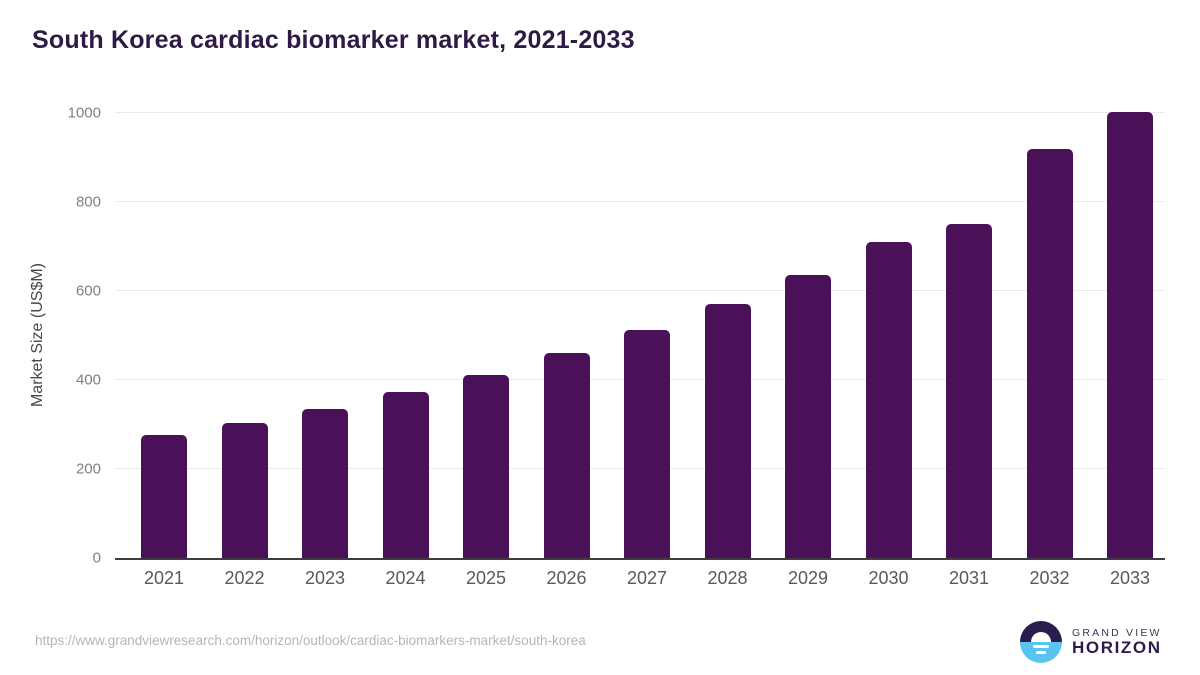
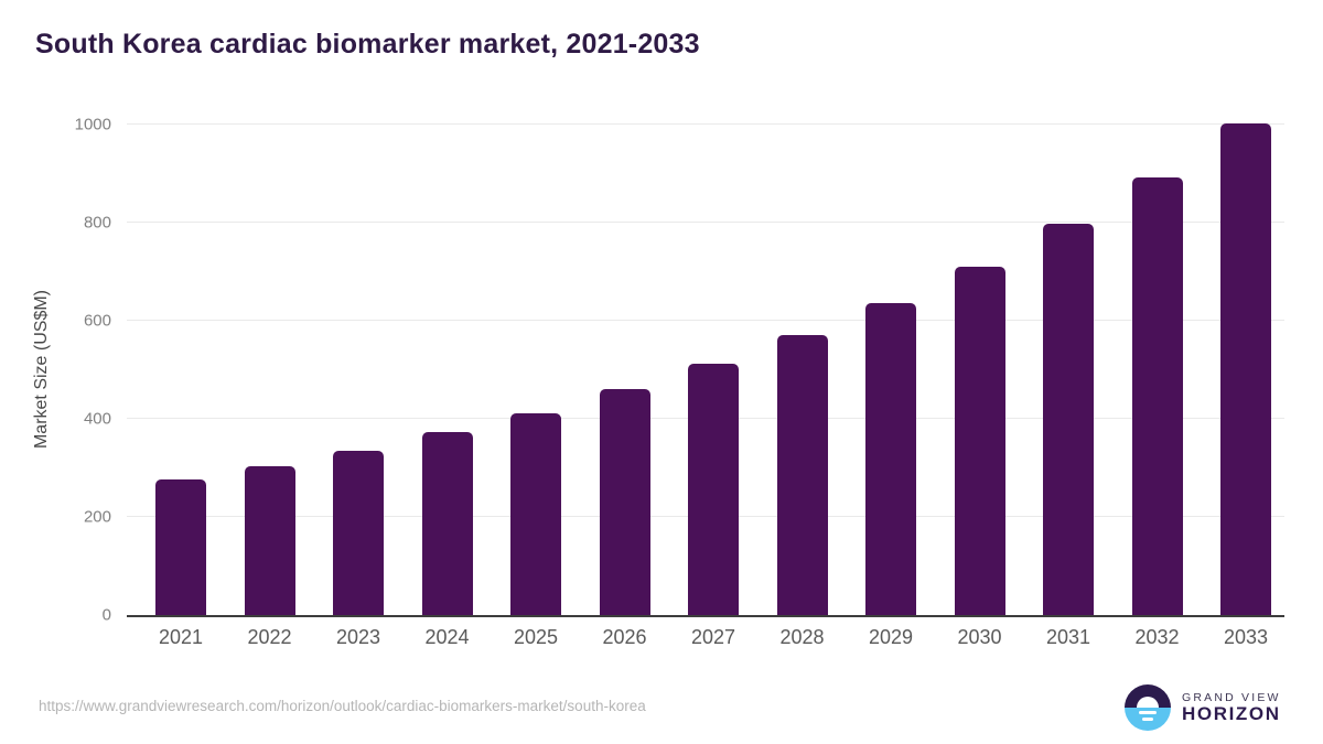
2031: 750 -> 800
2032: 920 -> 890
